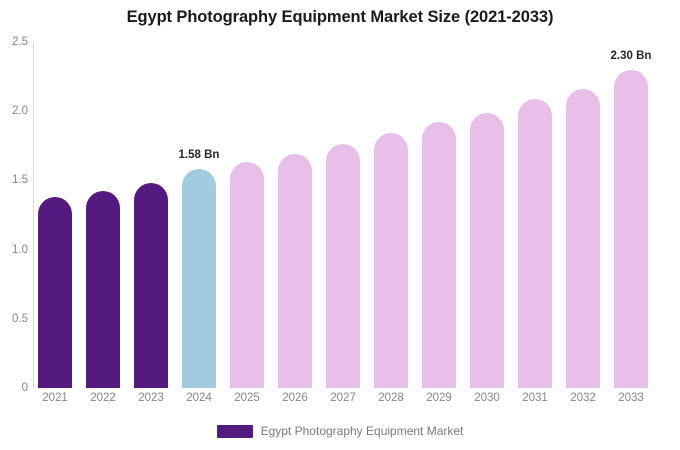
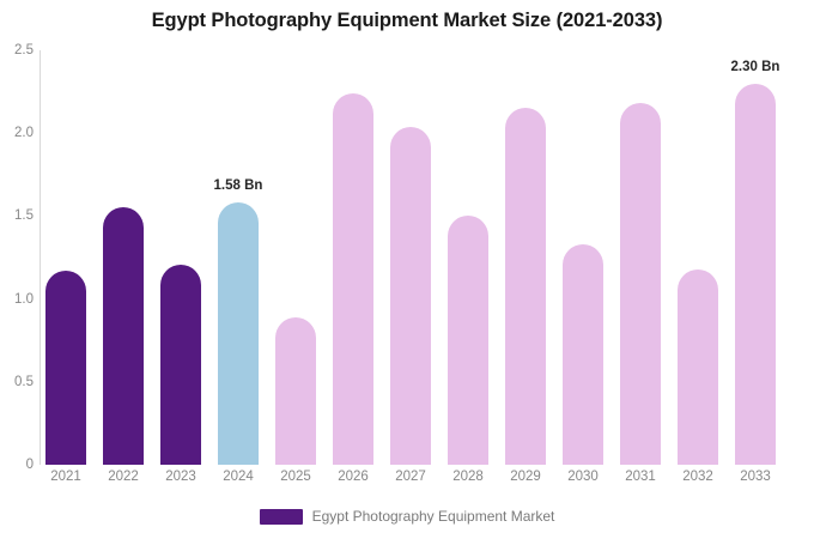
2021: 1.38 -> 1.17
2022: 1.42 -> 1.55
2023: 1.48 -> 1.21
2025: 1.63 -> 0.89
2026: 1.69 -> 2.24
2027: 1.76 -> 2.04
2028: 1.84 -> 1.50
2029: 1.92 -> 2.15
2030: 1.99 -> 1.33
2031: 2.09 -> 2.18
2032: 2.16 -> 1.18
